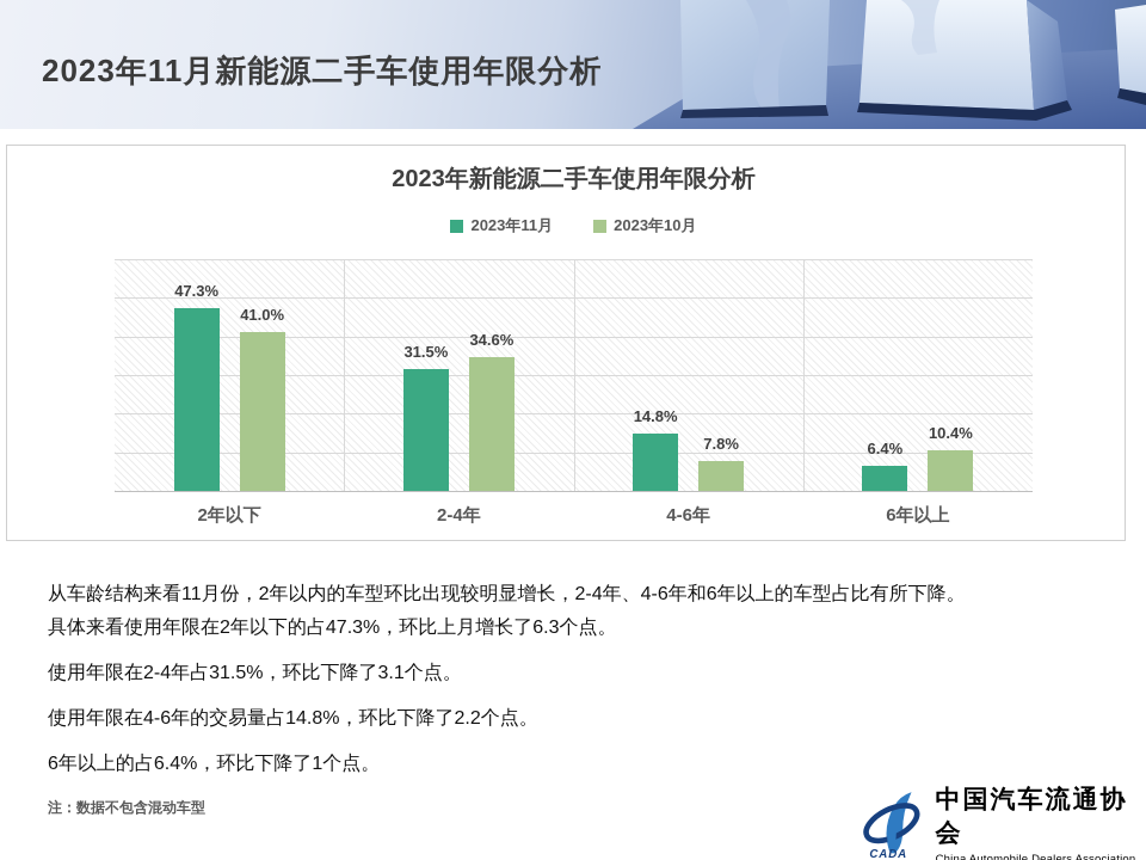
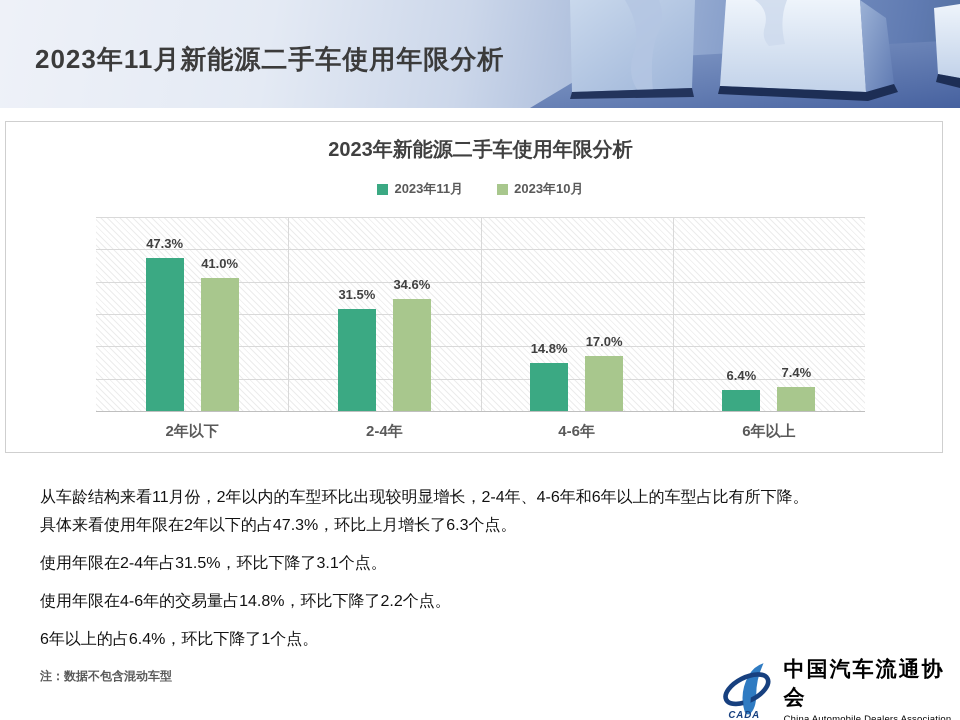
2023年10月/4-6年: 7.8% -> 17.0%
2023年10月/6年以上: 10.4% -> 7.4%
